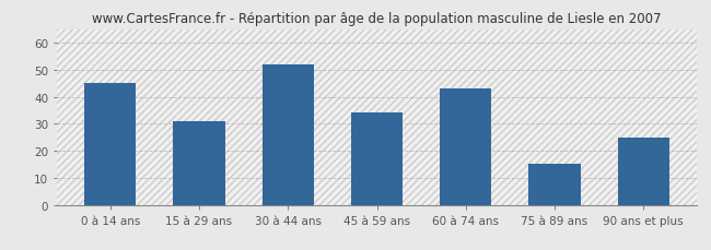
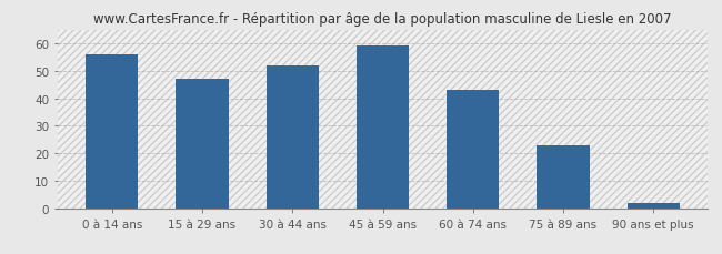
0 à 14 ans: 45 -> 56
15 à 29 ans: 31 -> 47
45 à 59 ans: 34 -> 59
75 à 89 ans: 15 -> 23
90 ans et plus: 25 -> 2
